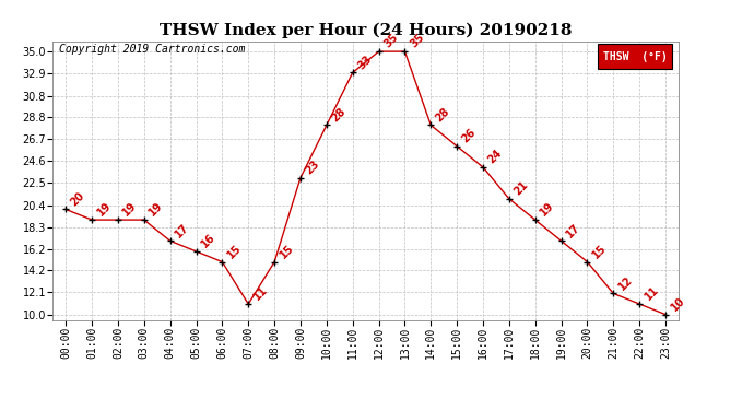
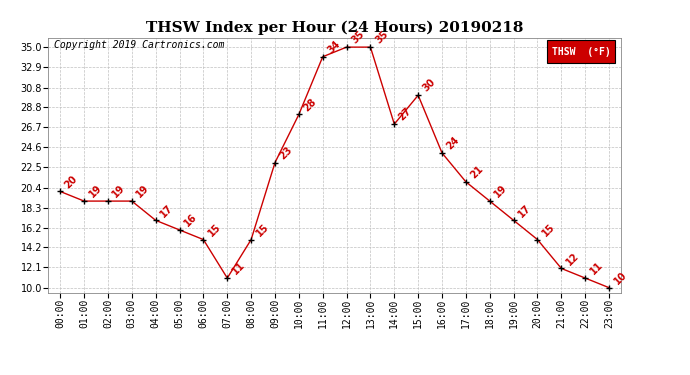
11:00: 33 -> 34
14:00: 28 -> 27
15:00: 26 -> 30
